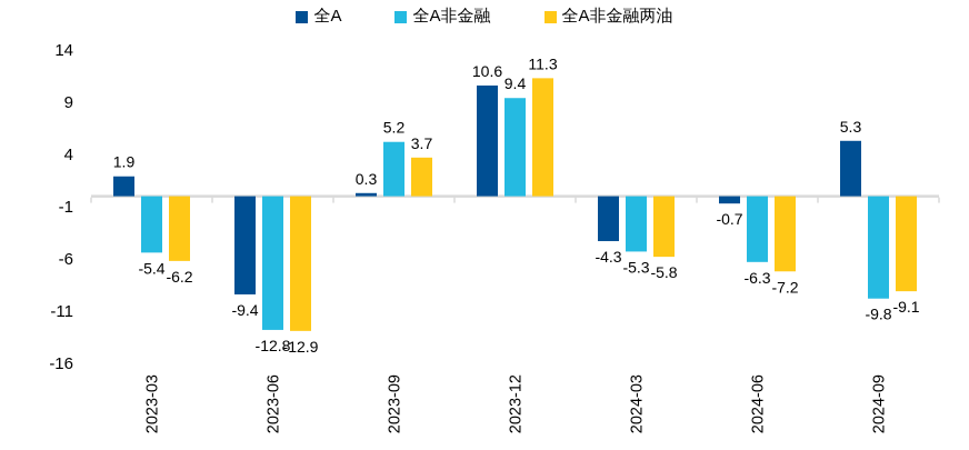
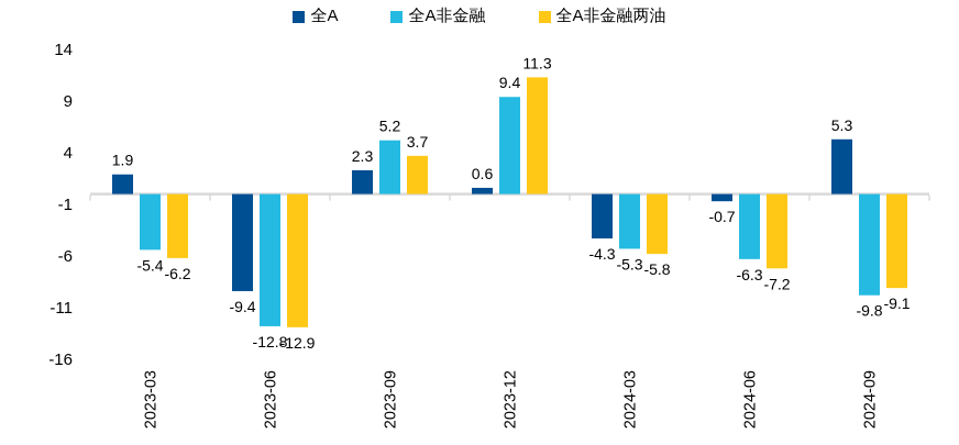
全A/2023-09: 0.3 -> 2.3
全A/2023-12: 10.6 -> 0.6
